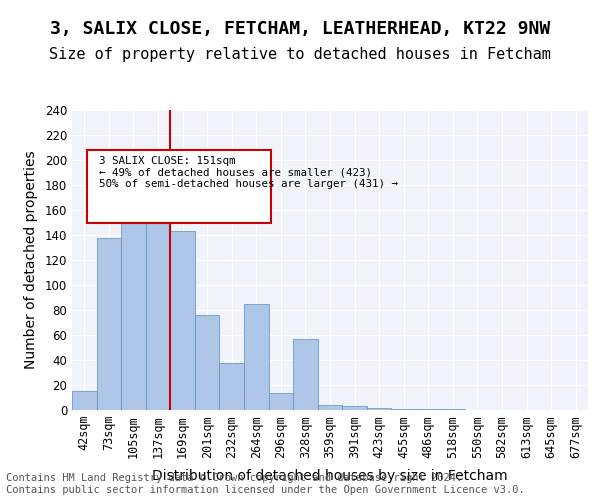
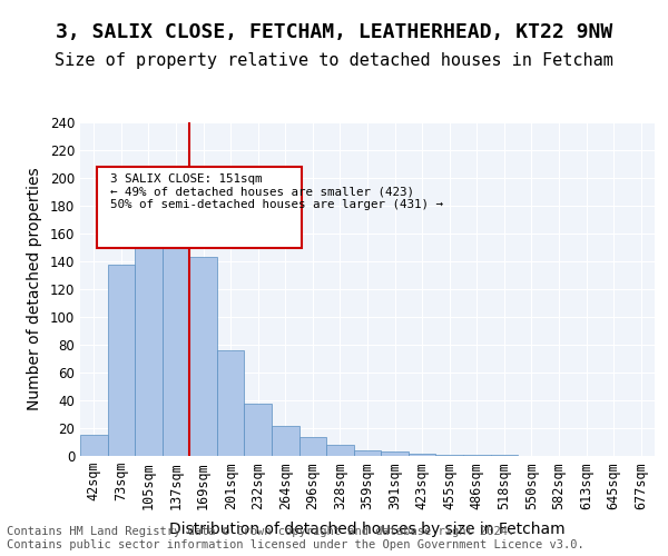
264sqm: 85 -> 22
328sqm: 57 -> 8
